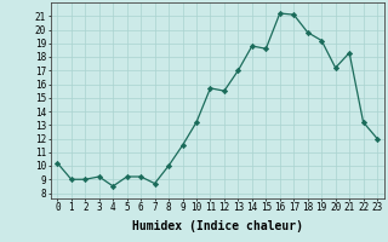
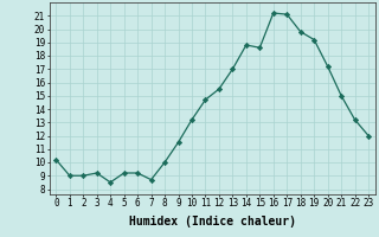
11: 15.7 -> 14.7
21: 18.3 -> 15.0
